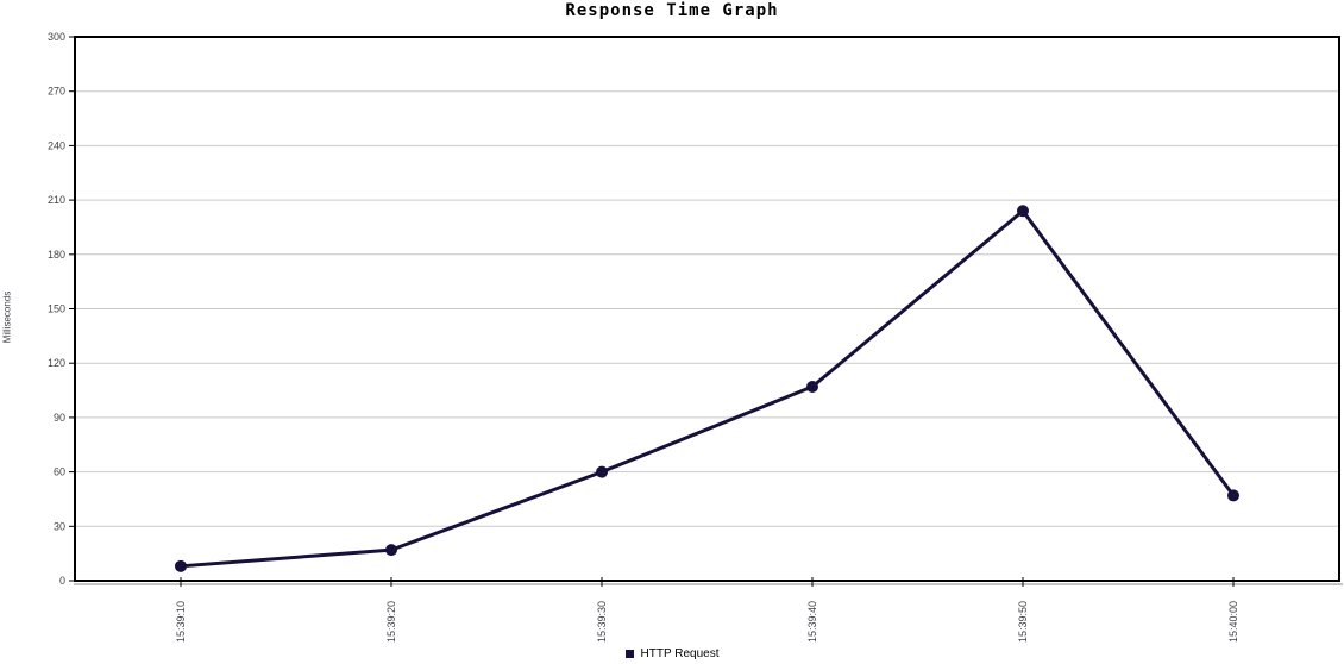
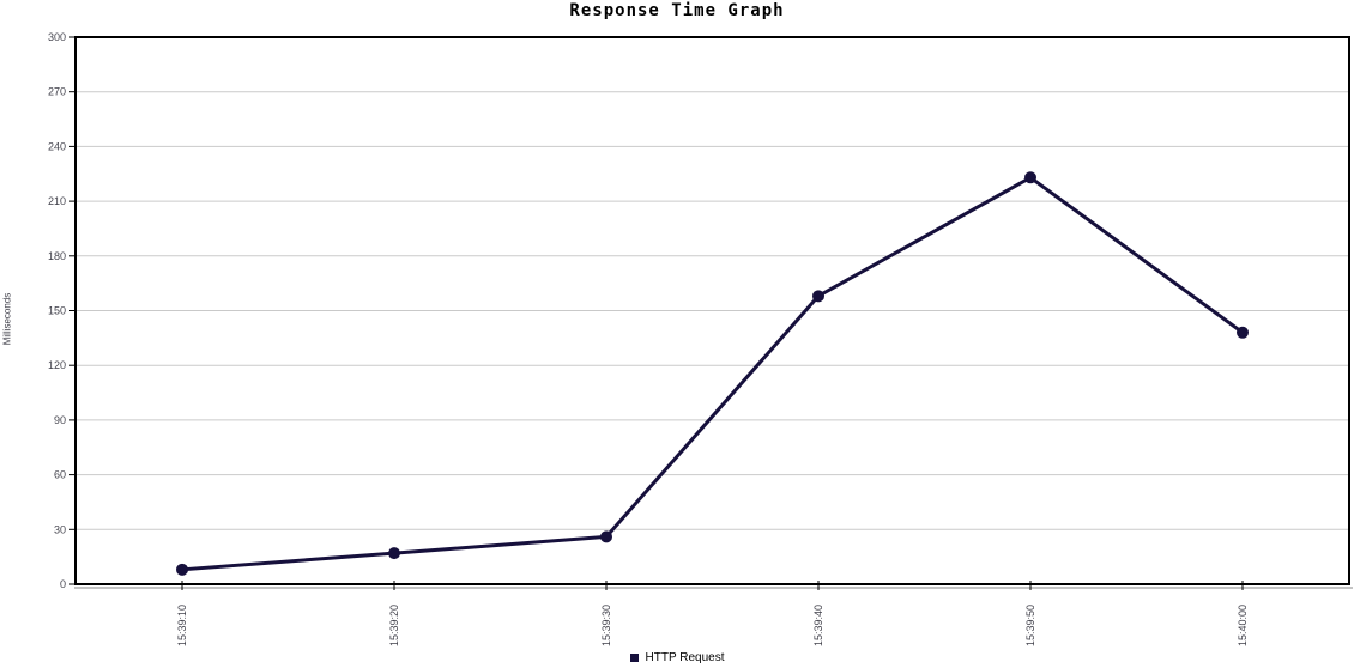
15:39:30: 60 -> 26
15:39:40: 107 -> 158
15:39:50: 204 -> 223
15:40:00: 47 -> 138
